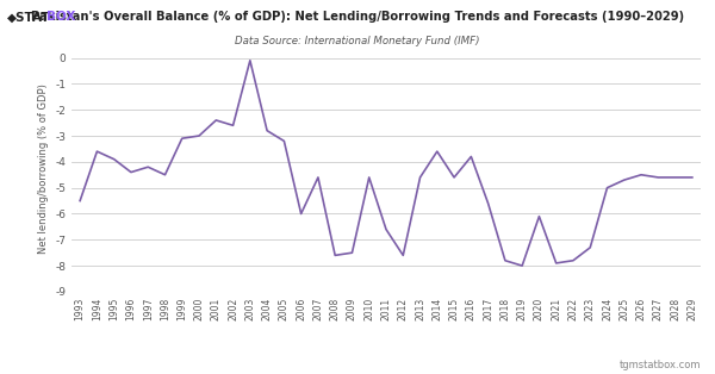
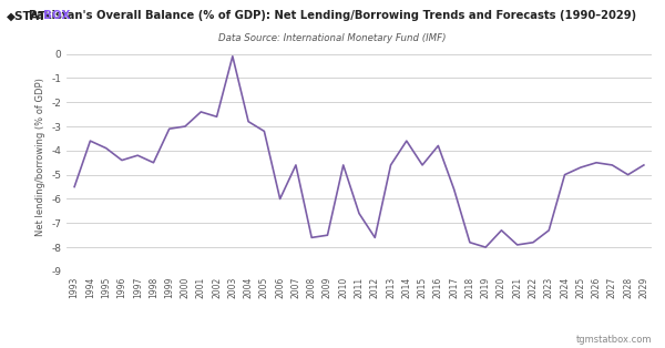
2020: -6.1 -> -7.3
2028: -4.6 -> -5.0
